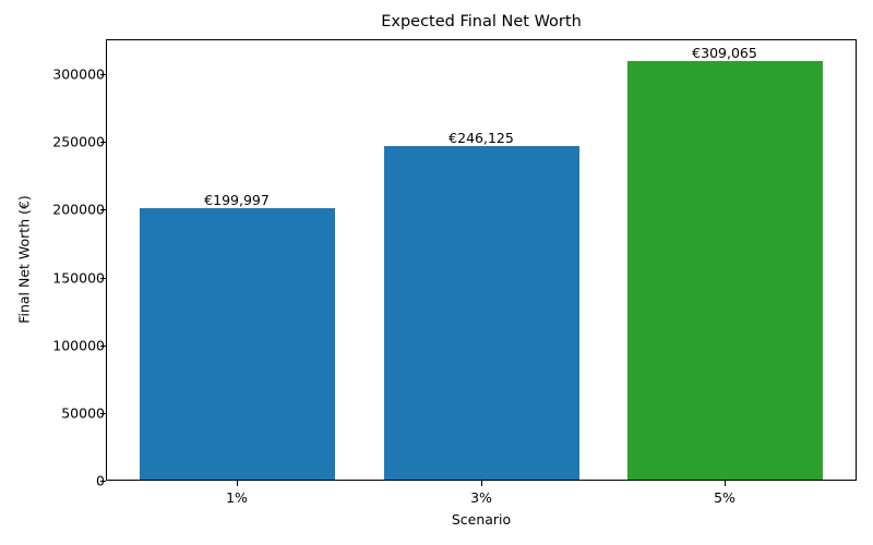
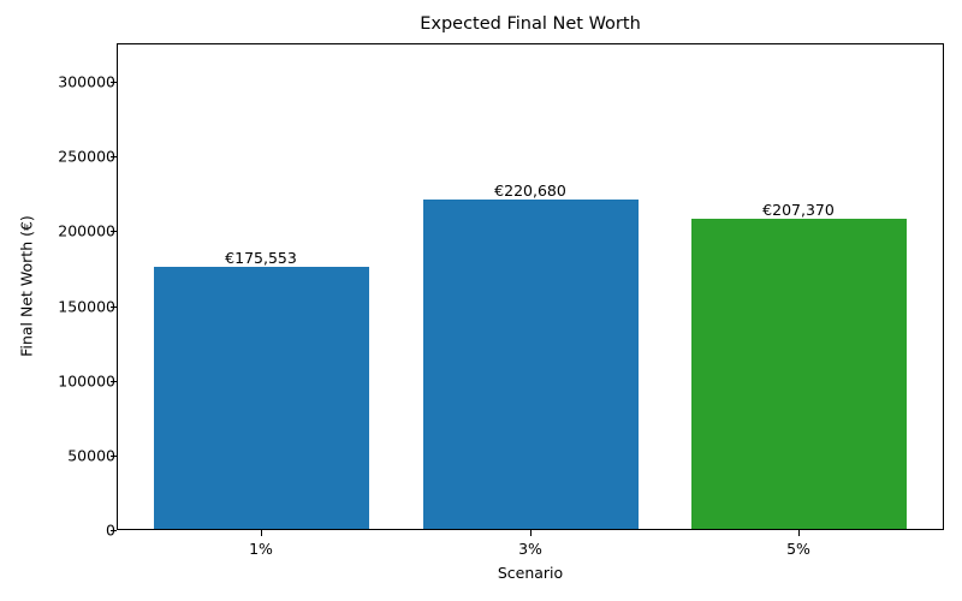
1%: €199,997 -> €175,553
3%: €246,125 -> €220,680
5%: €309,065 -> €207,370
